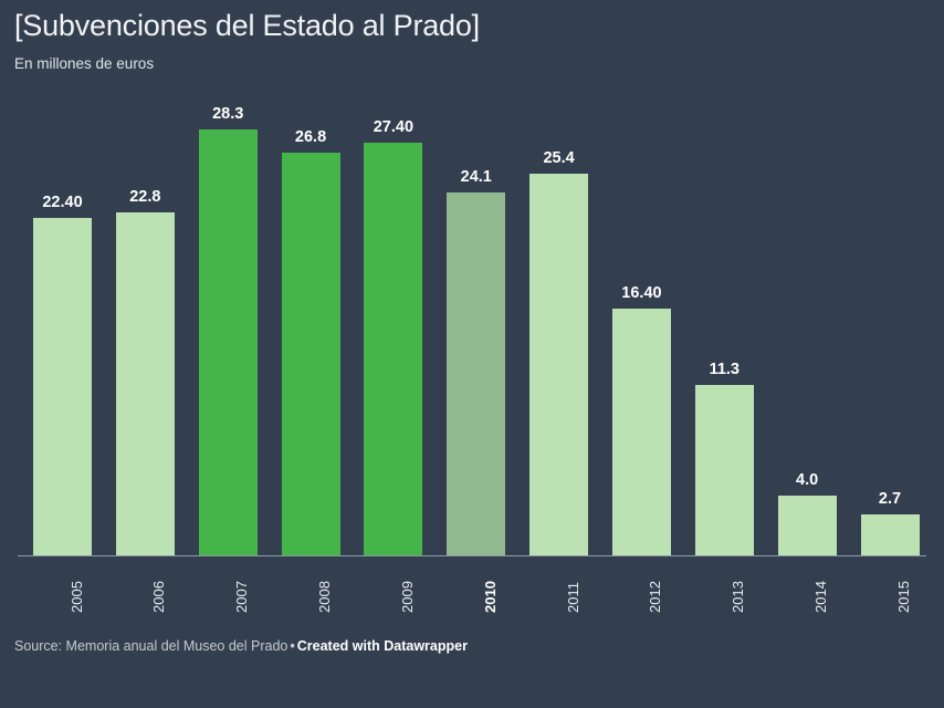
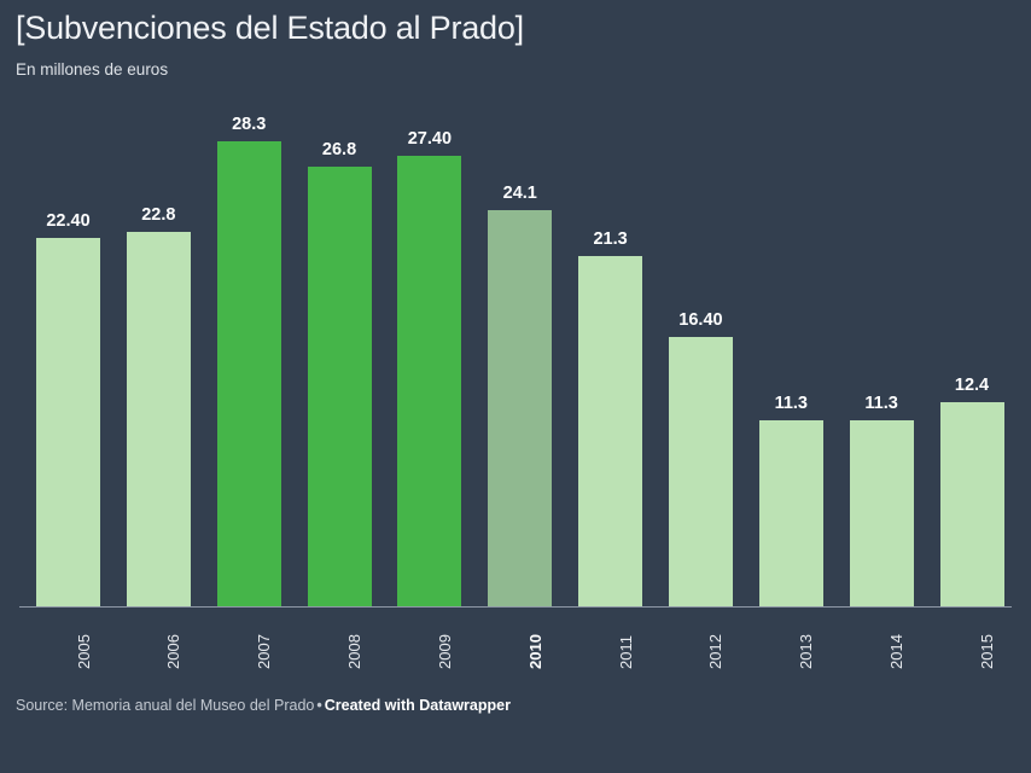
2011: 25.4 -> 21.3
2014: 4.0 -> 11.3
2015: 2.7 -> 12.4
